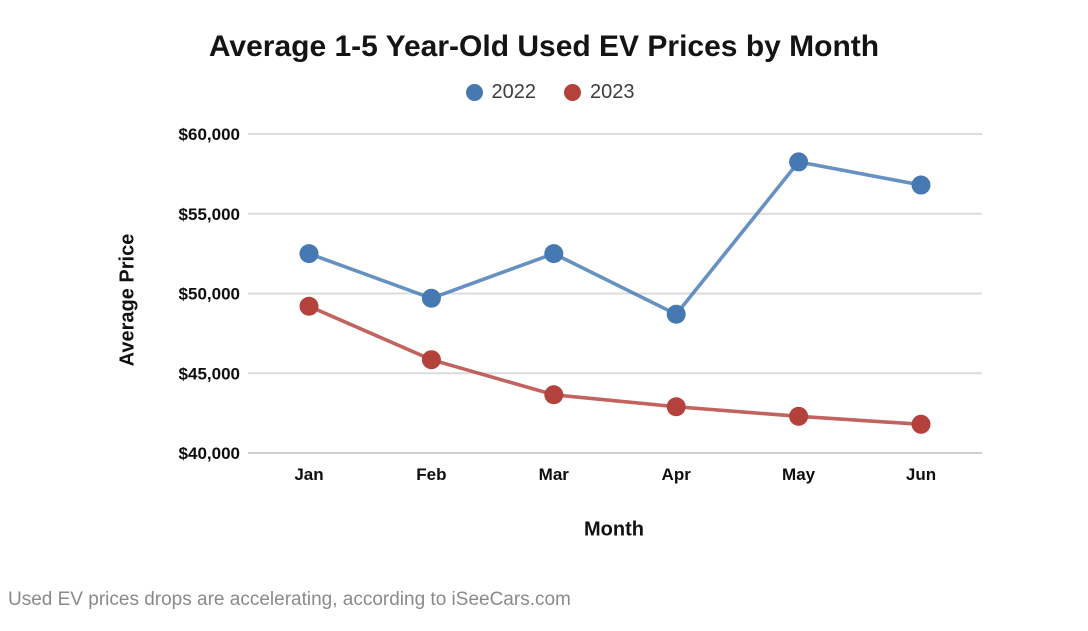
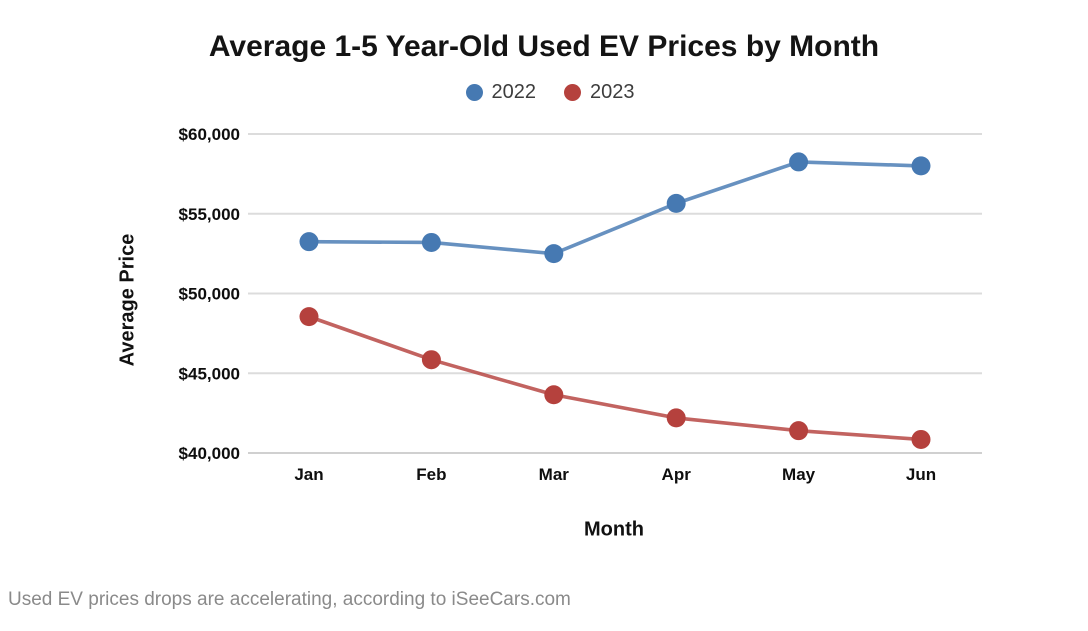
2022/Jan: $52500 -> $53200
2023/Jan: $49200 -> $48600
2022/Feb: $49700 -> $53200
2022/Apr: $48700 -> $55600
2023/Apr: $42900 -> $42200
2023/May: $42300 -> $41400
2022/Jun: $56800 -> $58000
2023/Jun: $41800 -> $40800
